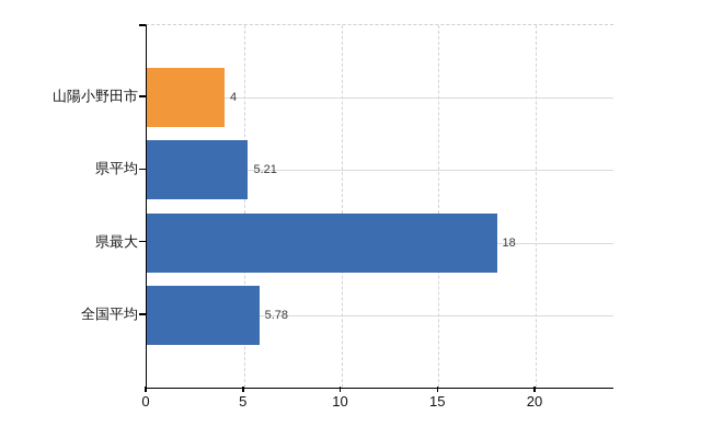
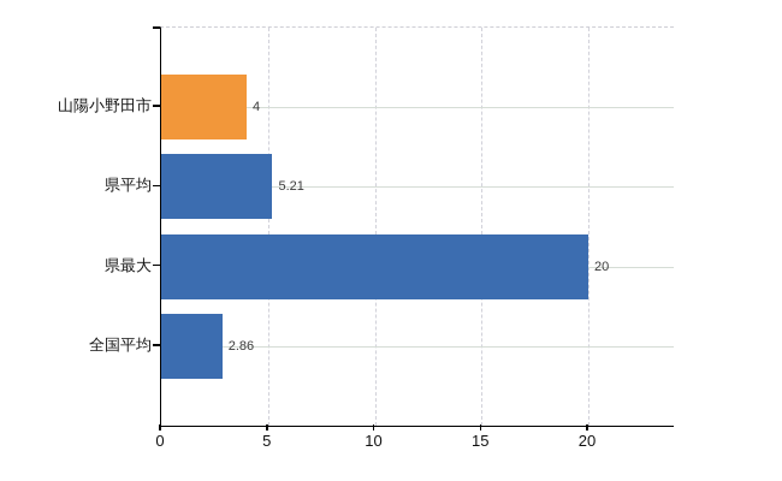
県最大: 18 -> 20
全国平均: 5.78 -> 2.86
